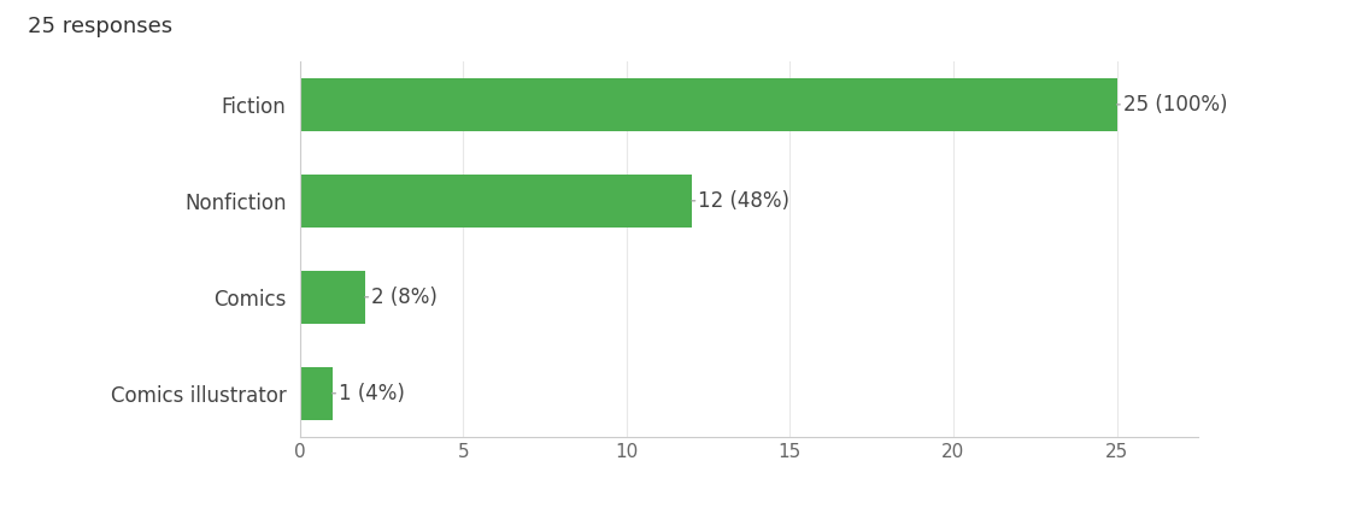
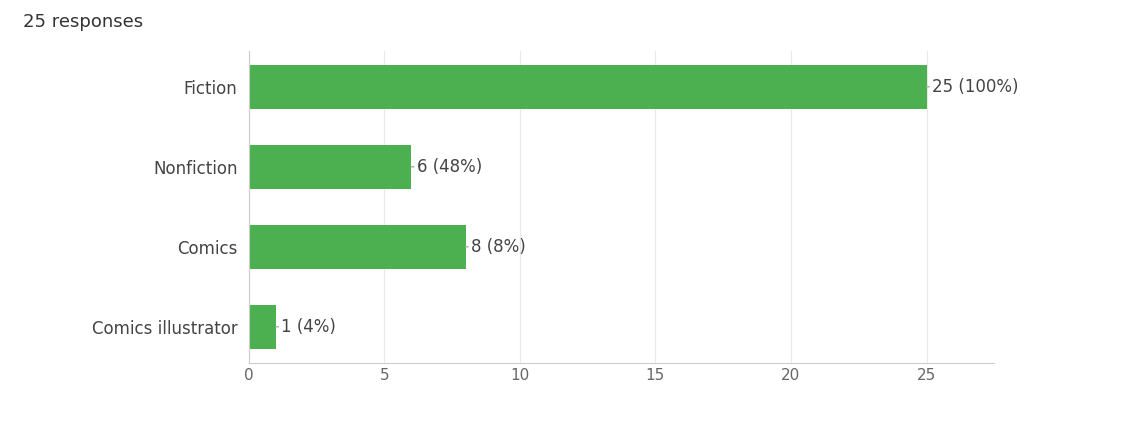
Nonfiction: 12 -> 6
Comics: 2 -> 8
